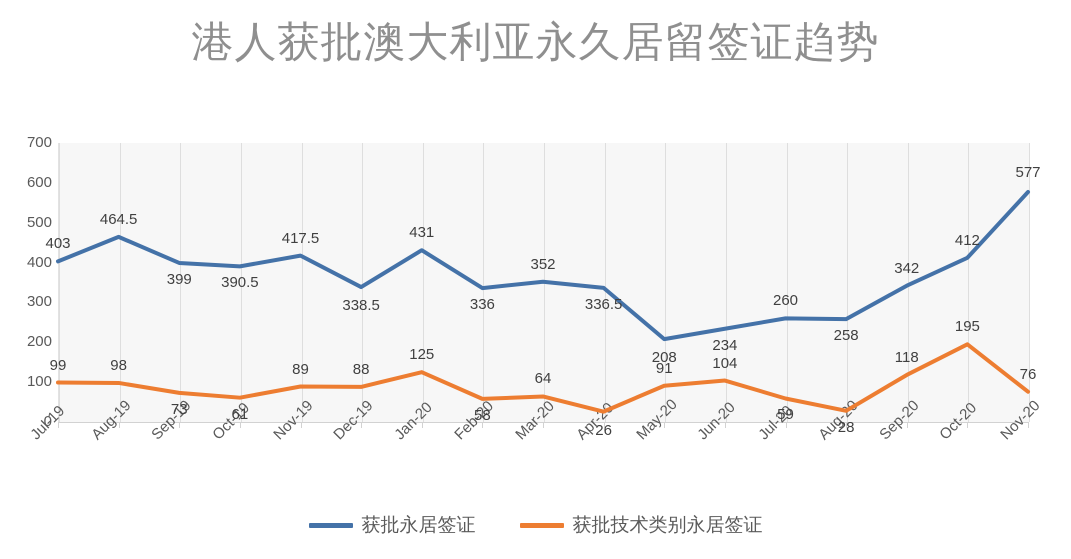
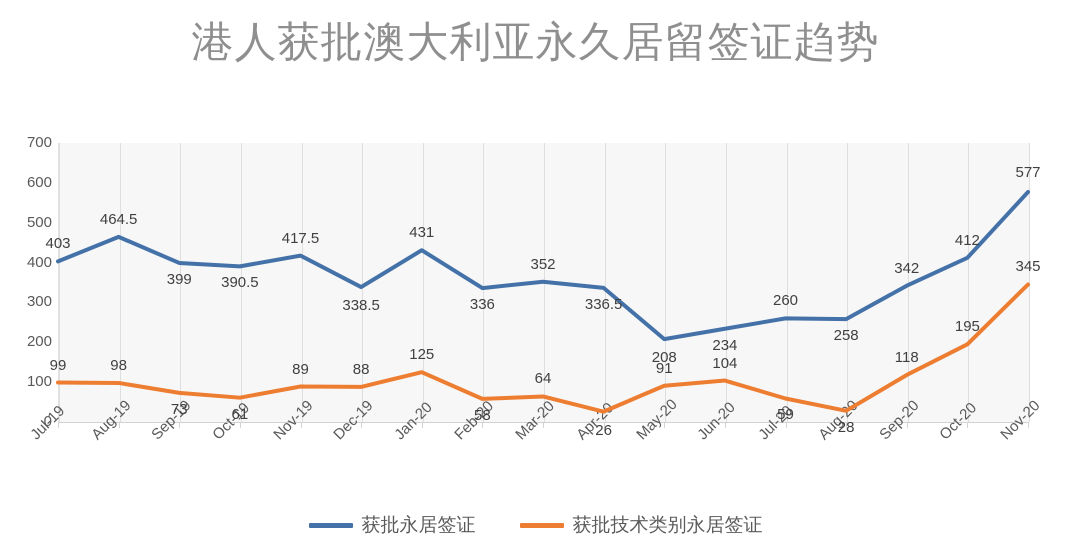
获批技术类别永居签证/Nov-20: 76 -> 345
